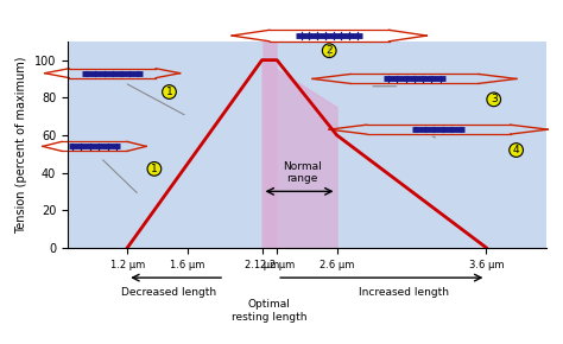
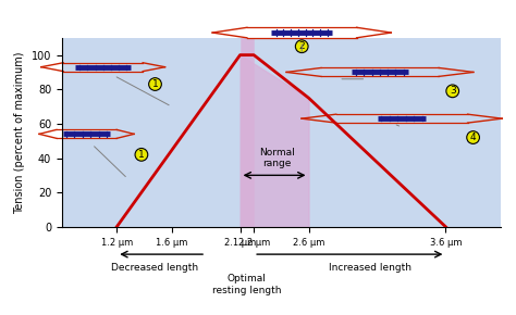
2.6 μm: 60 -> 75
